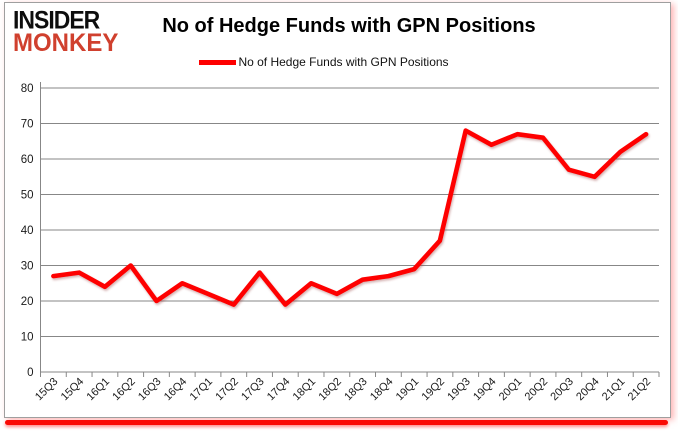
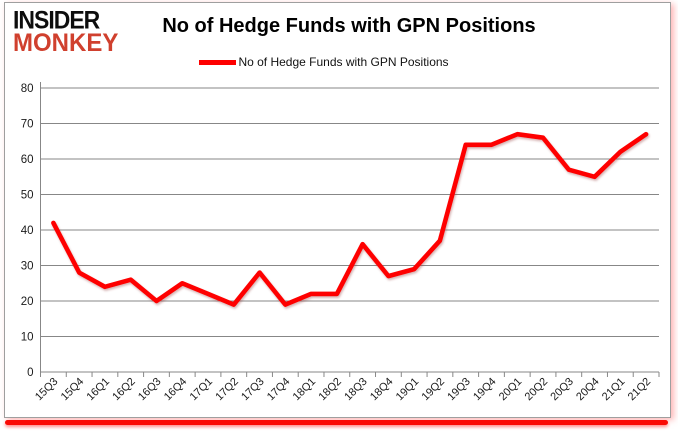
15Q3: 27 -> 42
16Q2: 30 -> 26
18Q1: 25 -> 22
18Q3: 26 -> 36
19Q3: 68 -> 64
